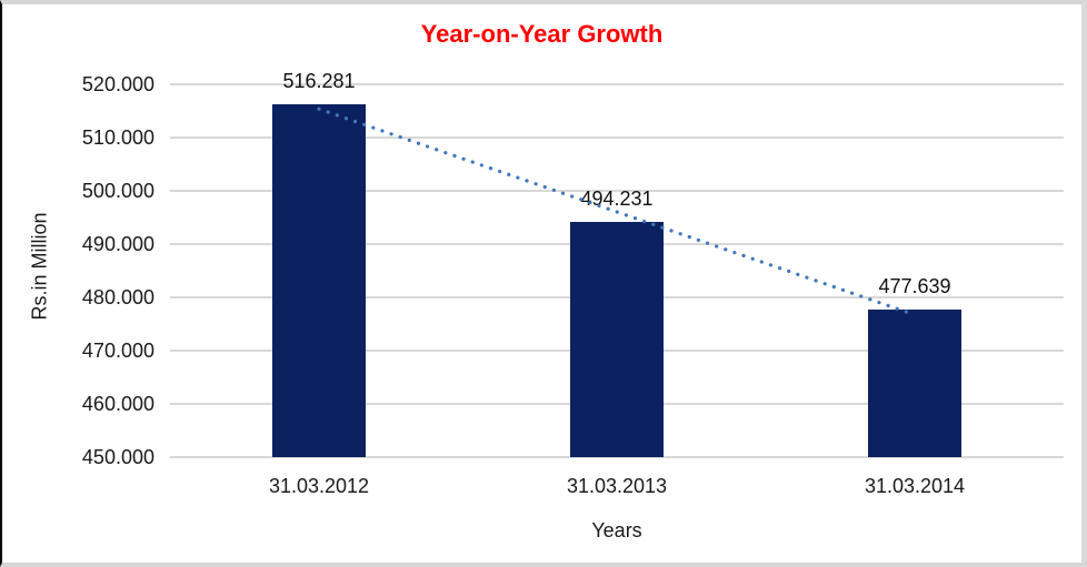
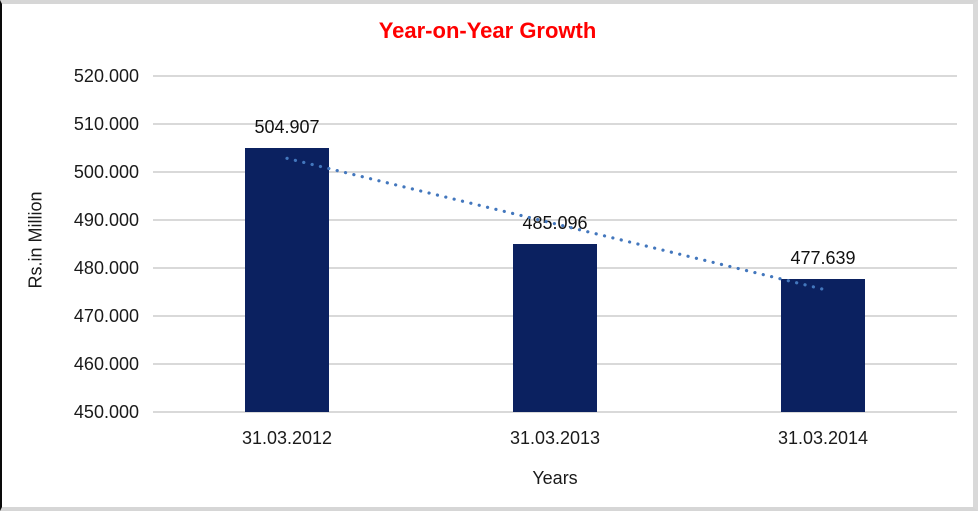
31.03.2012: 516.281 -> 504.907
31.03.2013: 494.231 -> 485.096
